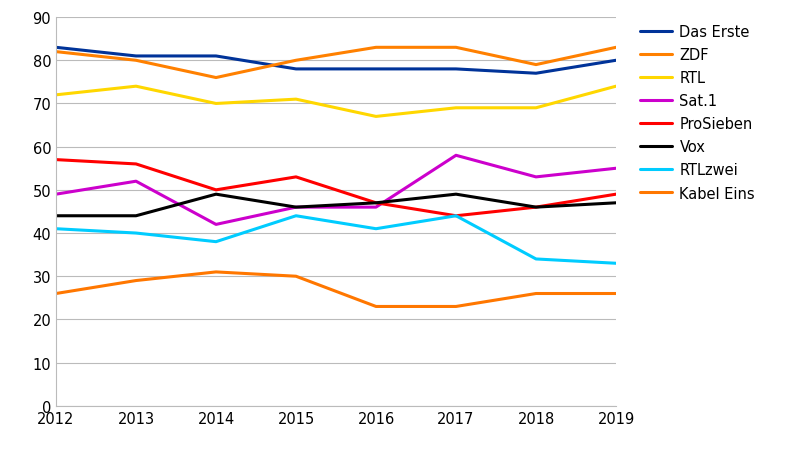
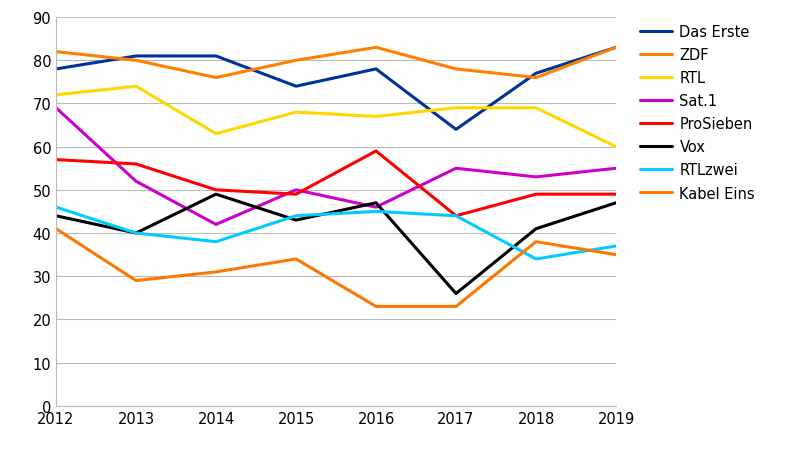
Das Erste/2012: 83 -> 78
Sat.1/2012: 49 -> 69
RTLzwei/2012: 41 -> 46
Kabel Eins/2012: 26 -> 41
Vox/2013: 44 -> 40
RTL/2014: 70 -> 63
Das Erste/2015: 78 -> 74
RTL/2015: 71 -> 68
Sat.1/2015: 46 -> 50
ProSieben/2015: 53 -> 49
Vox/2015: 46 -> 43
Kabel Eins/2015: 30 -> 34
ProSieben/2016: 47 -> 59
RTLzwei/2016: 41 -> 45
Das Erste/2017: 78 -> 64
ZDF/2017: 83 -> 78
Sat.1/2017: 58 -> 55
Vox/2017: 49 -> 26
ZDF/2018: 79 -> 76
ProSieben/2018: 46 -> 49
Vox/2018: 46 -> 41
Kabel Eins/2018: 26 -> 38
Das Erste/2019: 80 -> 83
RTL/2019: 74 -> 60
RTLzwei/2019: 33 -> 37
Kabel Eins/2019: 26 -> 35
